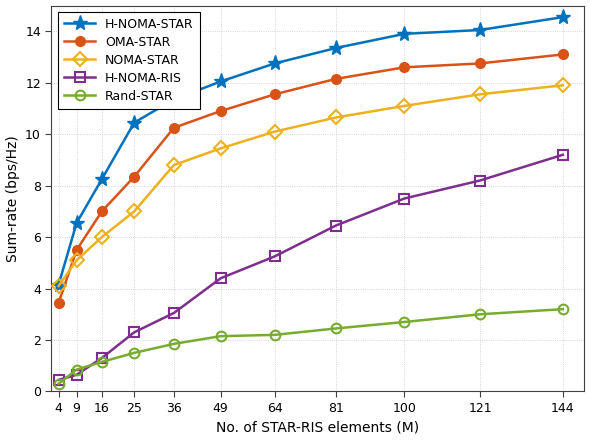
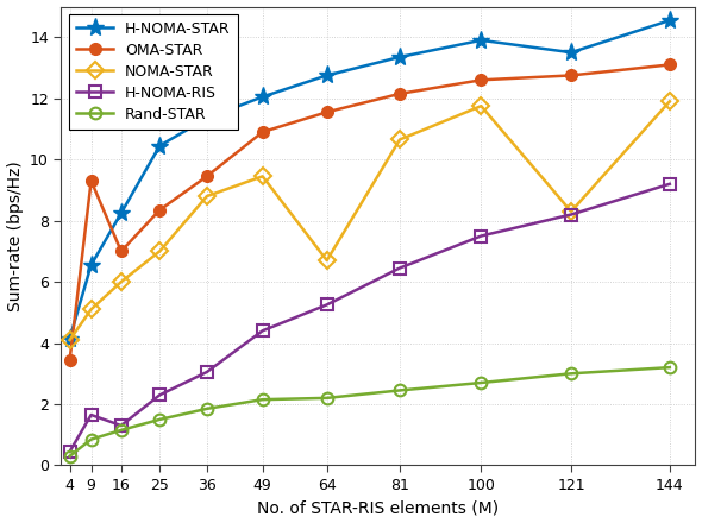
OMA-STAR/9: 5.50 -> 9.30
H-NOMA-RIS/9: 0.65 -> 1.65
OMA-STAR/36: 10.25 -> 9.45
NOMA-STAR/64: 10.10 -> 6.70
NOMA-STAR/100: 11.10 -> 11.75
H-NOMA-STAR/121: 14.05 -> 13.50
NOMA-STAR/121: 11.55 -> 8.30
